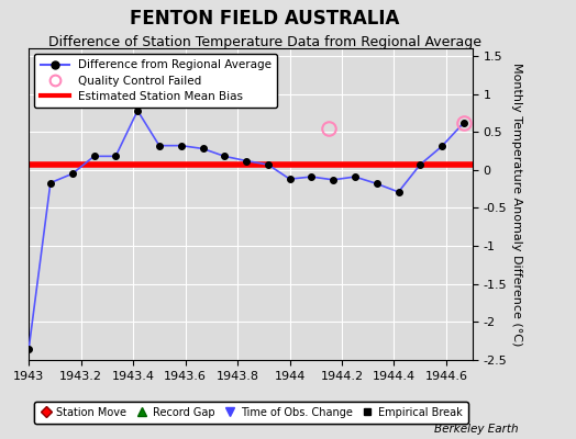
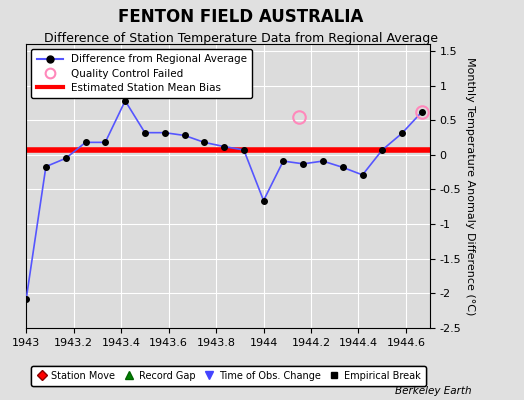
1943: -2.35 -> -2.08
1944: -0.12 -> -0.66
